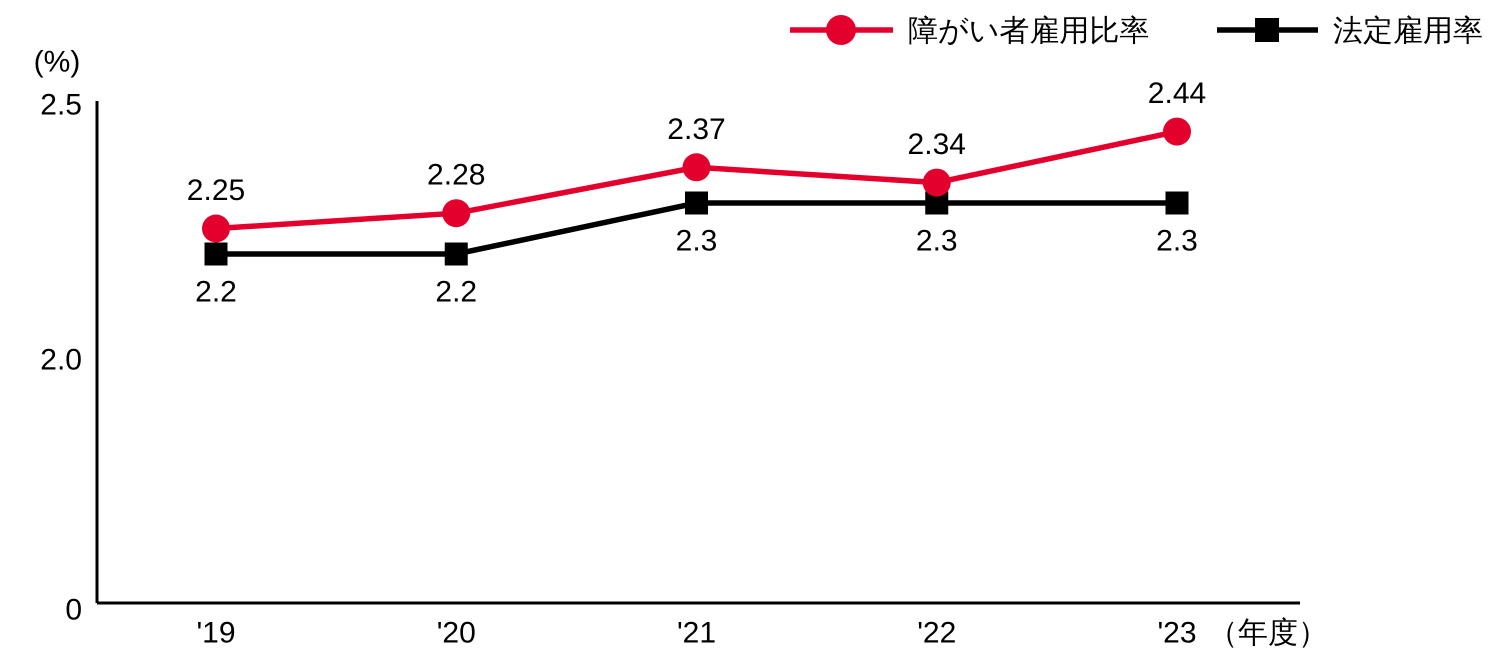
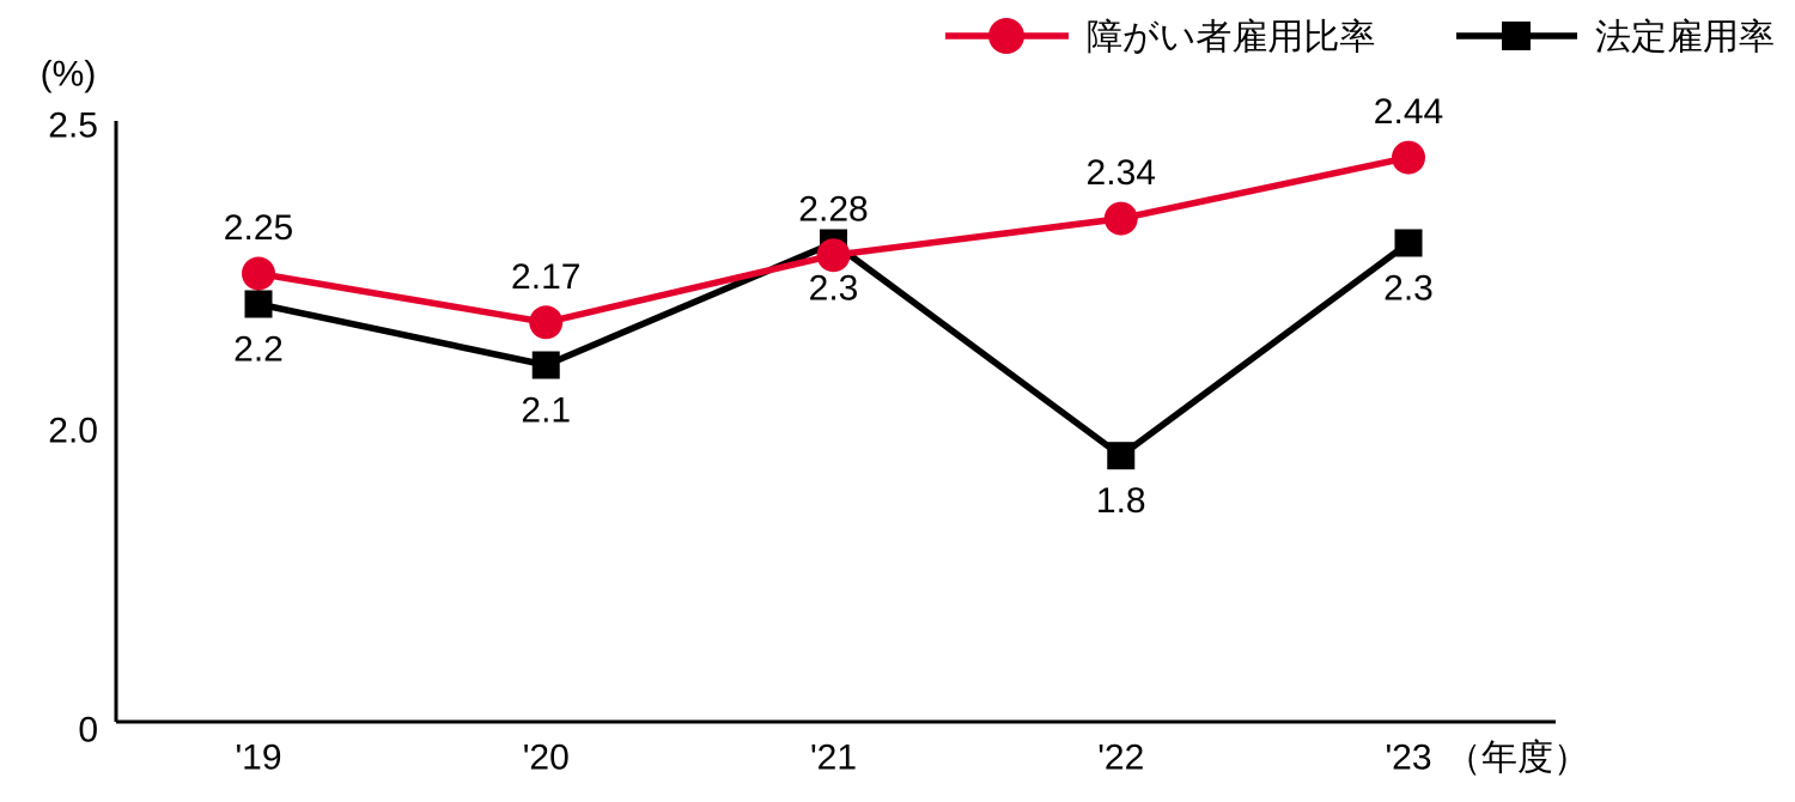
障がい者雇用比率/'20: 2.28 -> 2.17
法定雇用率/'20: 2.2 -> 2.1
障がい者雇用比率/'21: 2.37 -> 2.28
法定雇用率/'22: 2.3 -> 1.8
